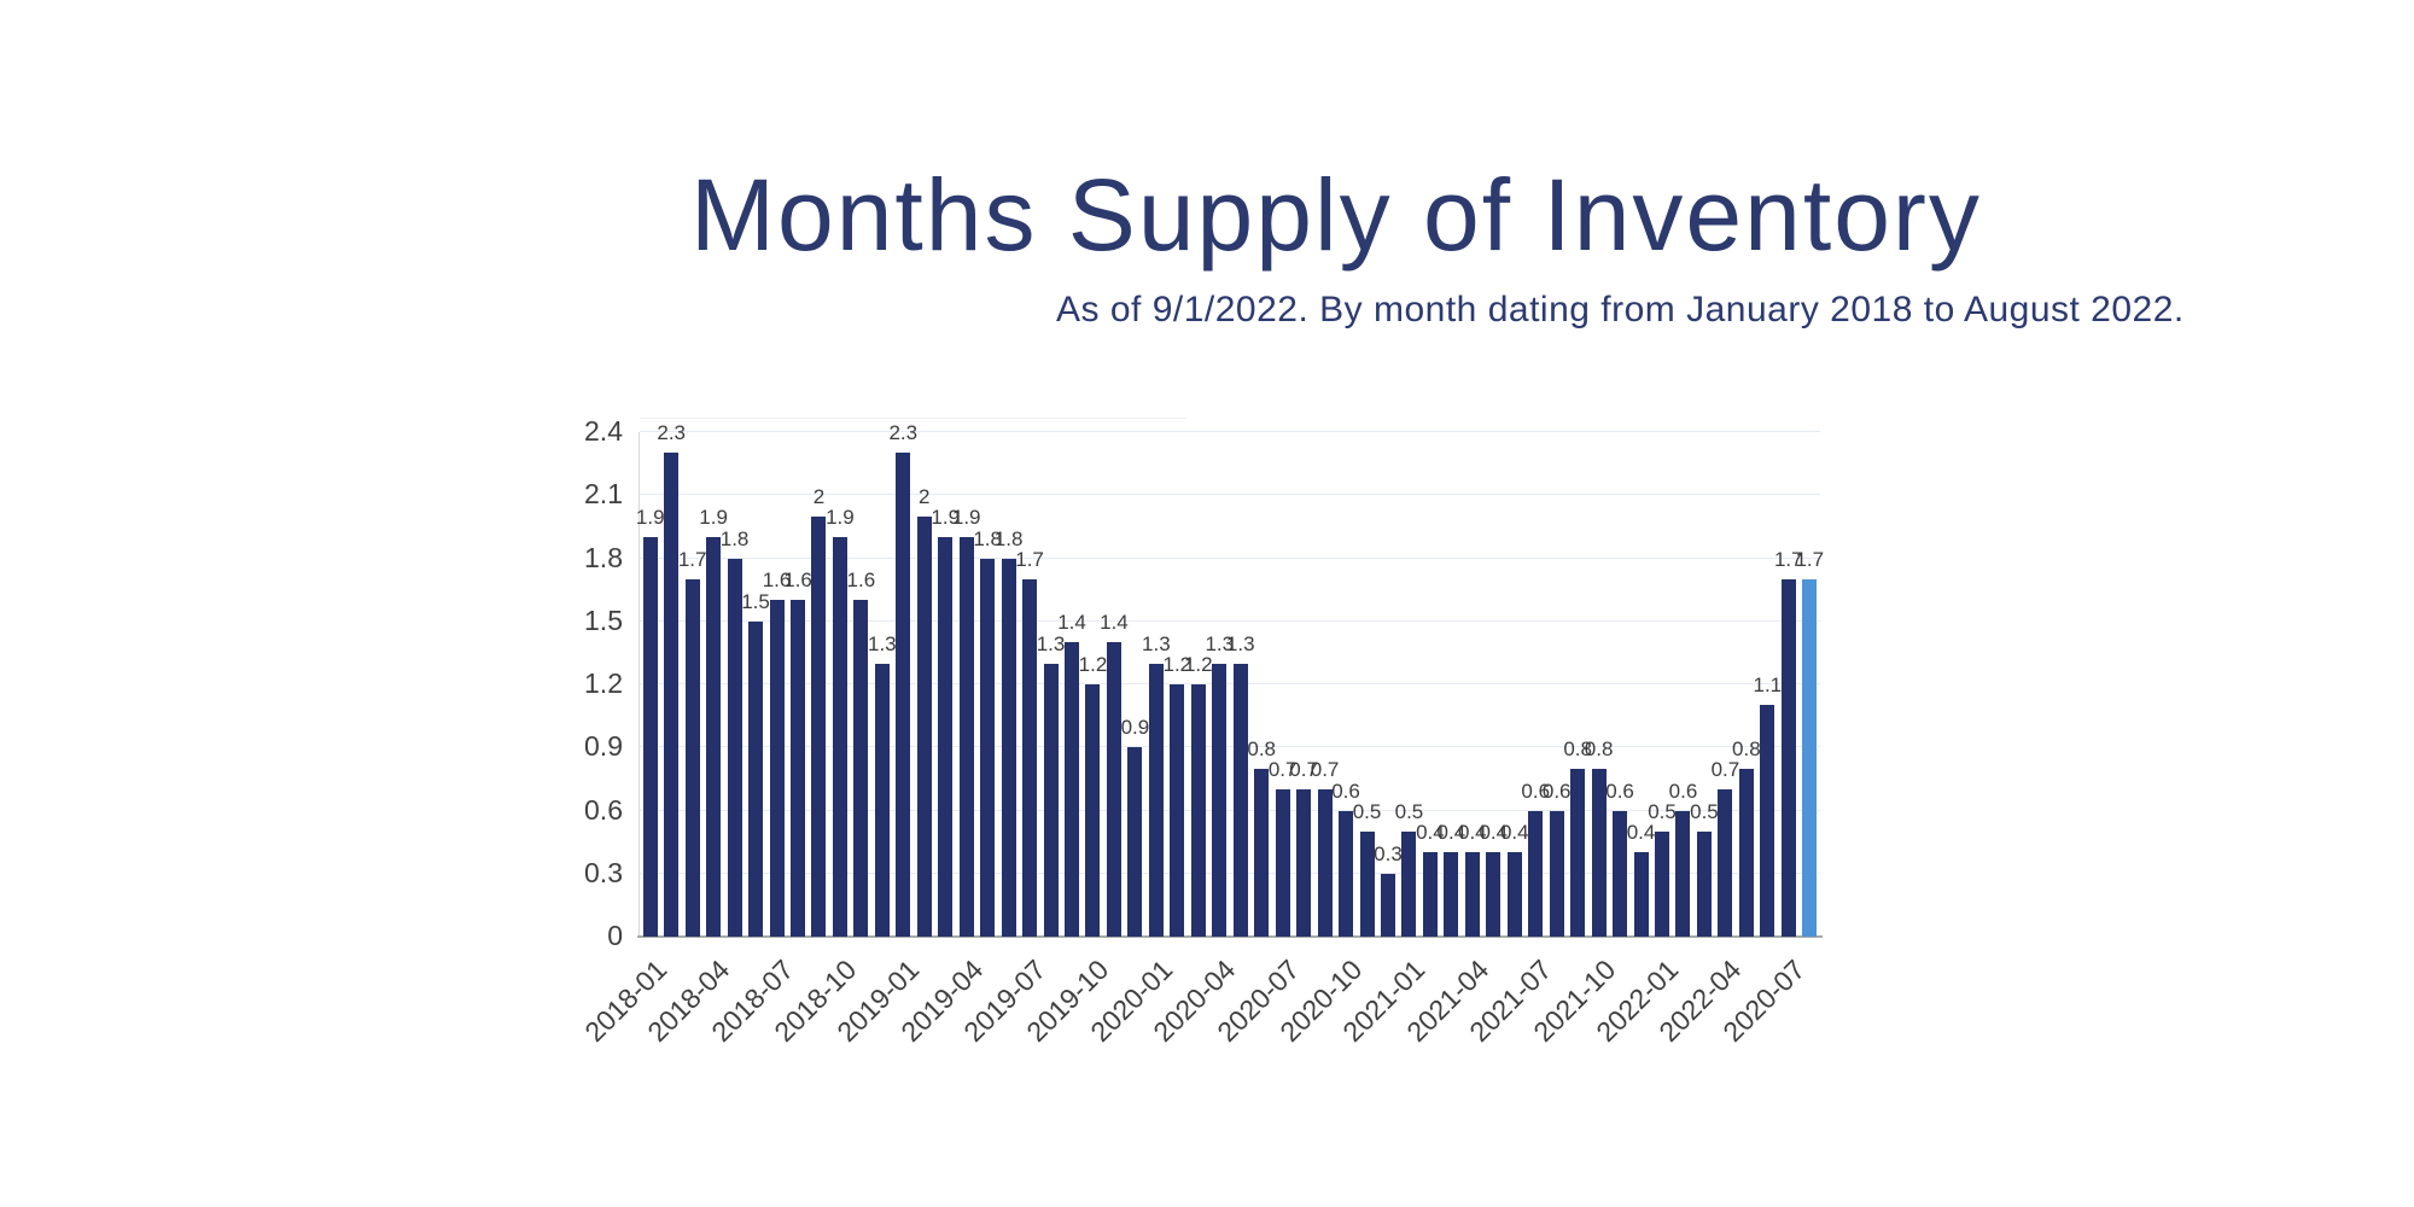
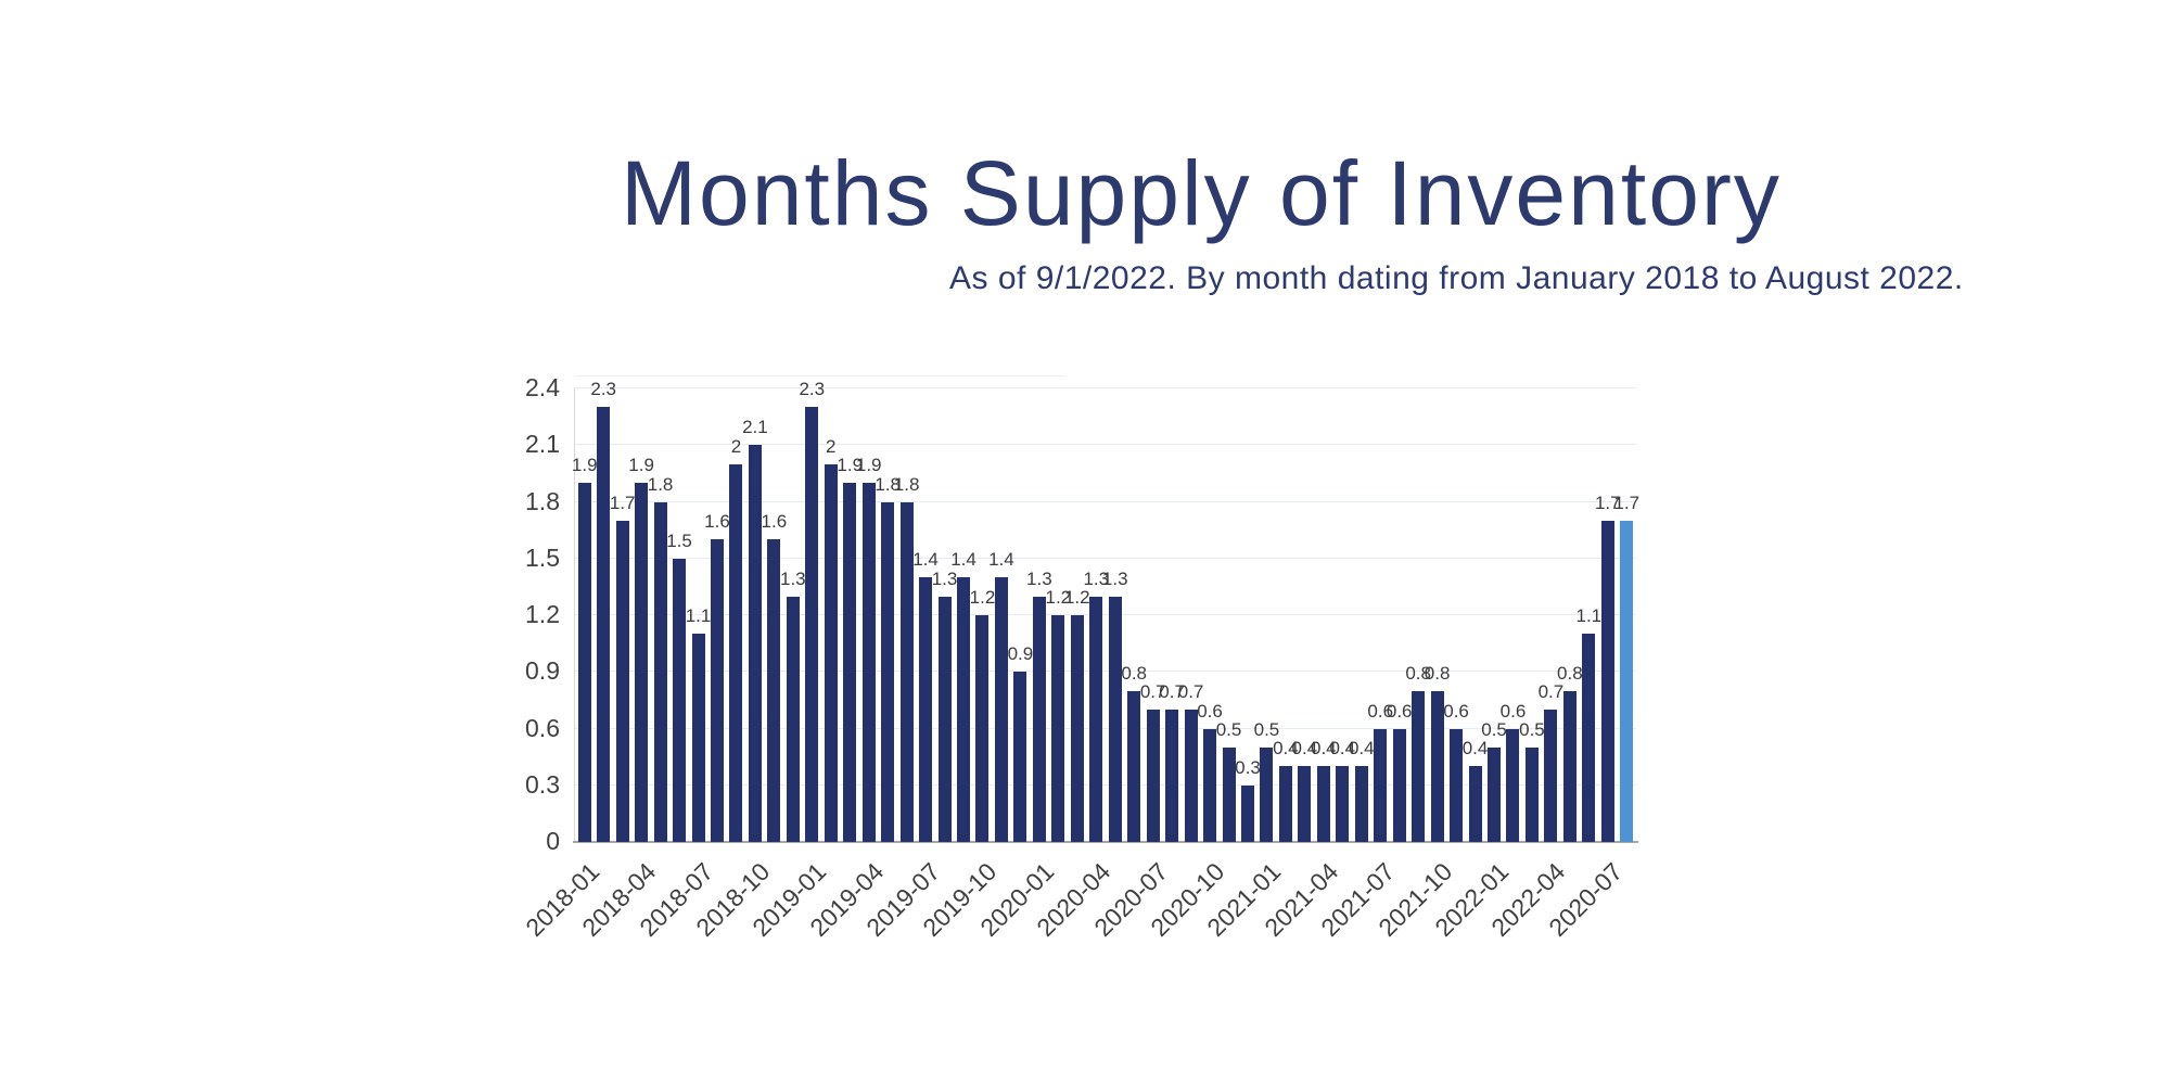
2018-07: 1.6 -> 1.1
2018-10: 1.9 -> 2.1
2019-07: 1.7 -> 1.4
